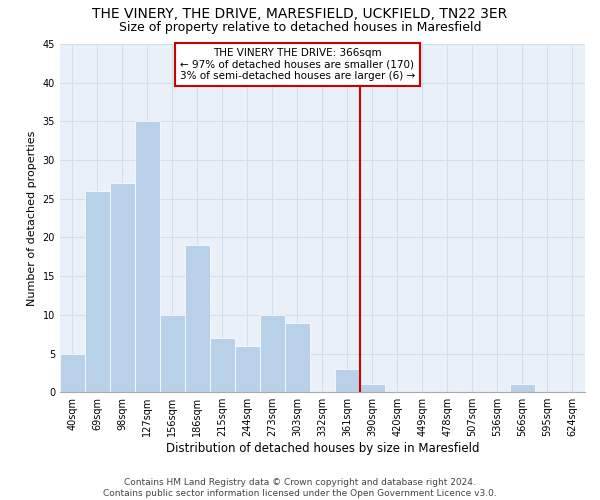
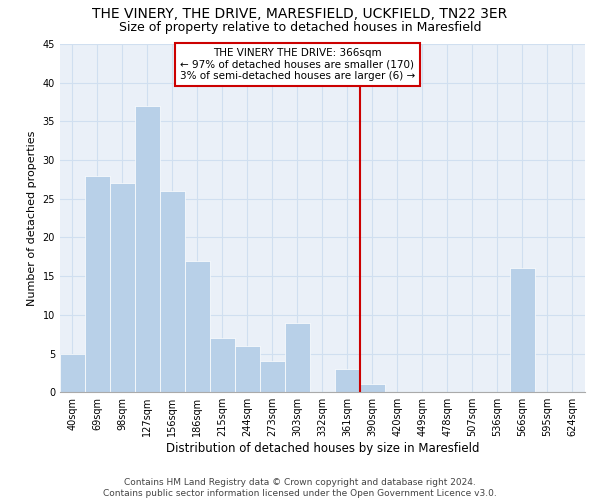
69sqm: 26 -> 28
127sqm: 35 -> 37
156sqm: 10 -> 26
186sqm: 19 -> 17
273sqm: 10 -> 4
566sqm: 1 -> 16
